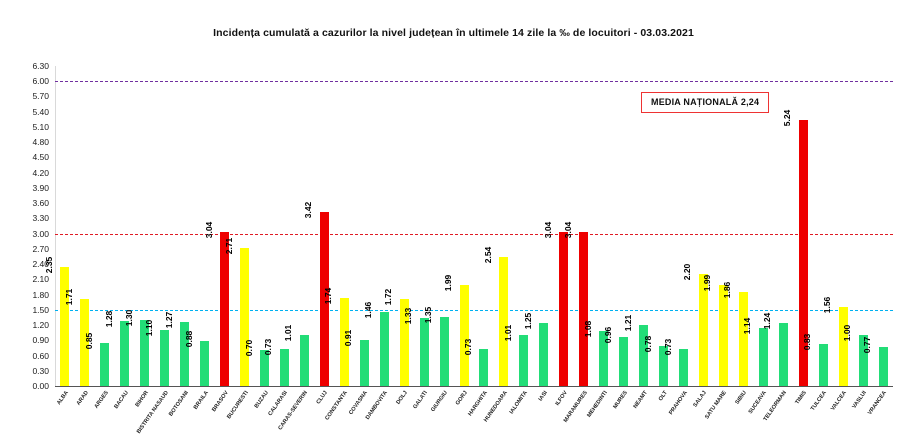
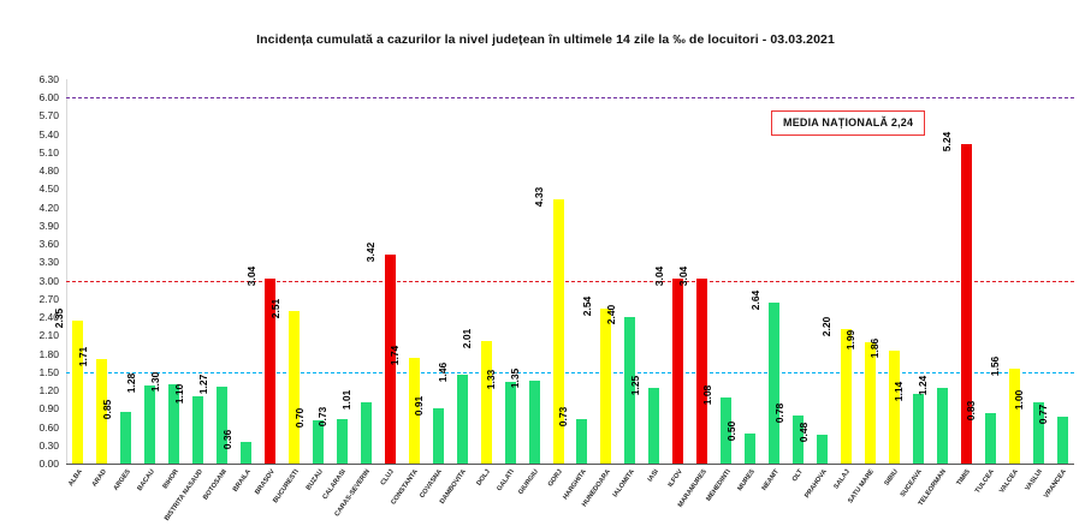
BRAILA: 0.88 -> 0.36
BUCURESTI: 2.71 -> 2.51
DOLJ: 1.72 -> 2.01
GORJ: 1.99 -> 4.33
IALOMITA: 1.01 -> 2.40
MURES: 0.96 -> 0.50
NEAMT: 1.21 -> 2.64
PRAHOVA: 0.73 -> 0.48
